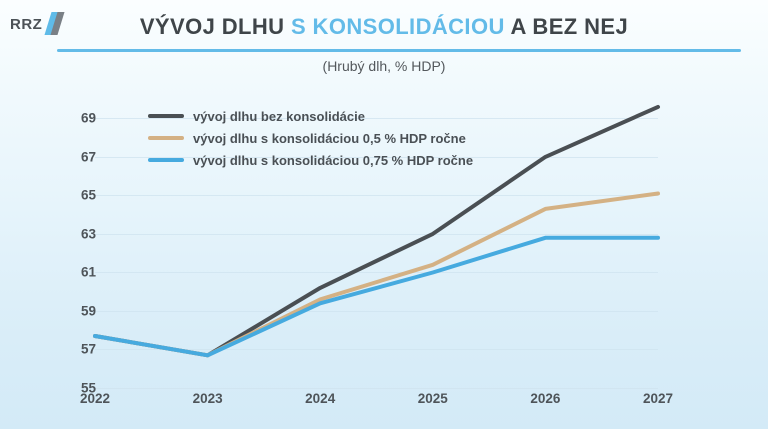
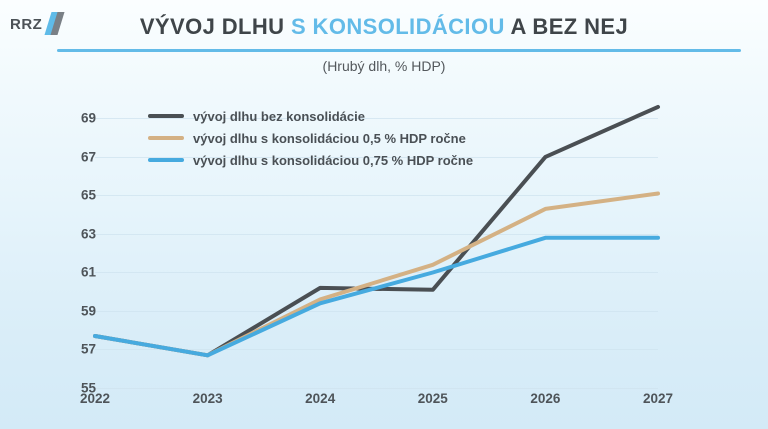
vývoj dlhu bez konsolidácie/2025: 63.0 -> 60.1
